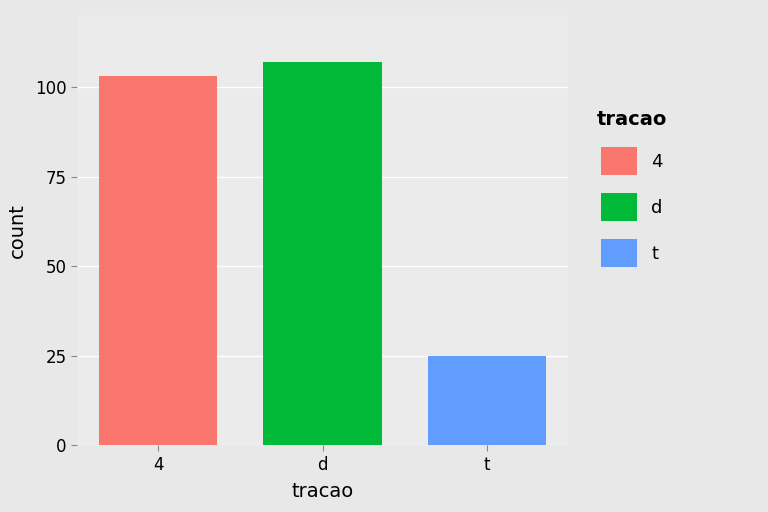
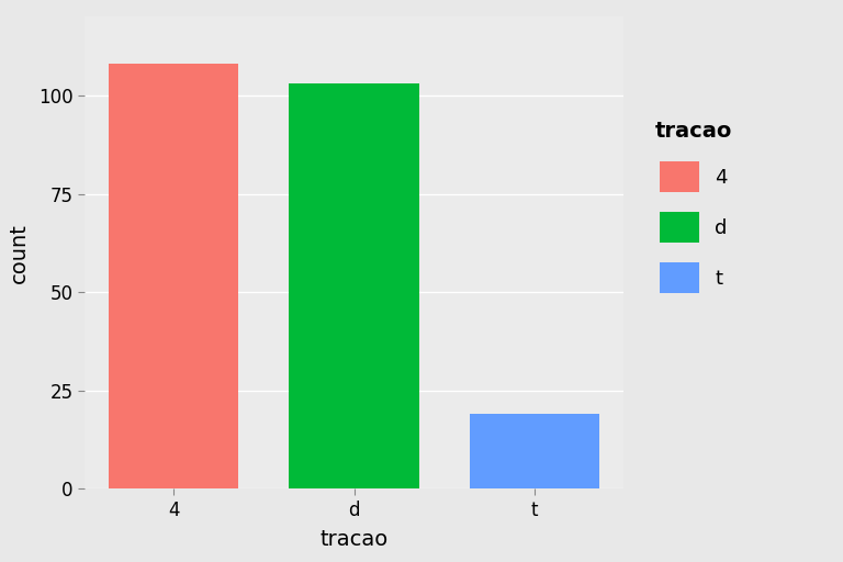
4: 103 -> 108
d: 107 -> 103
t: 25 -> 19
